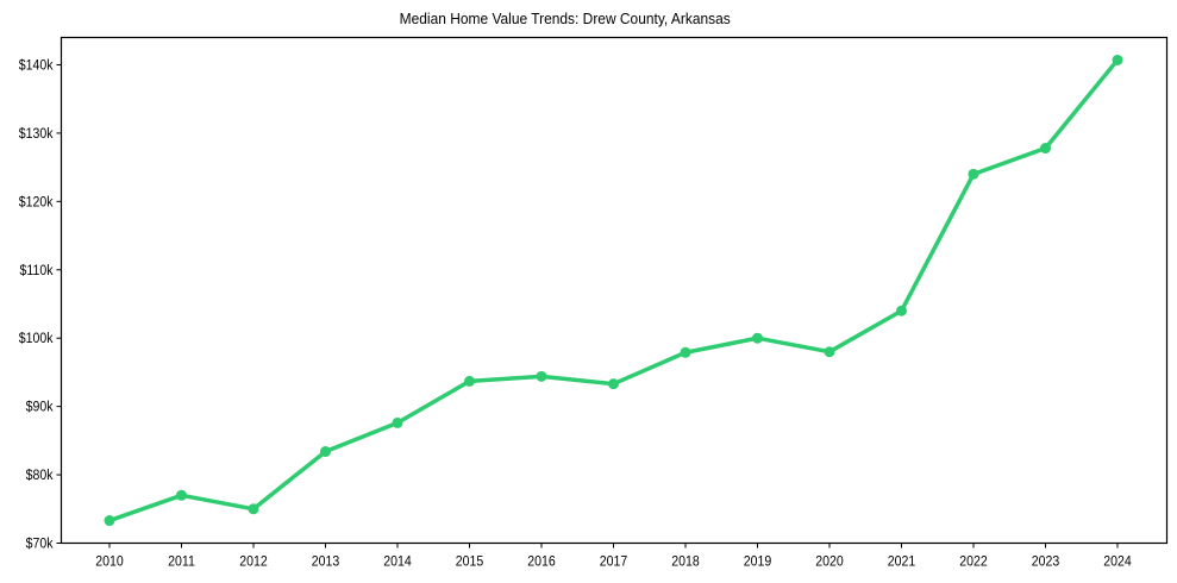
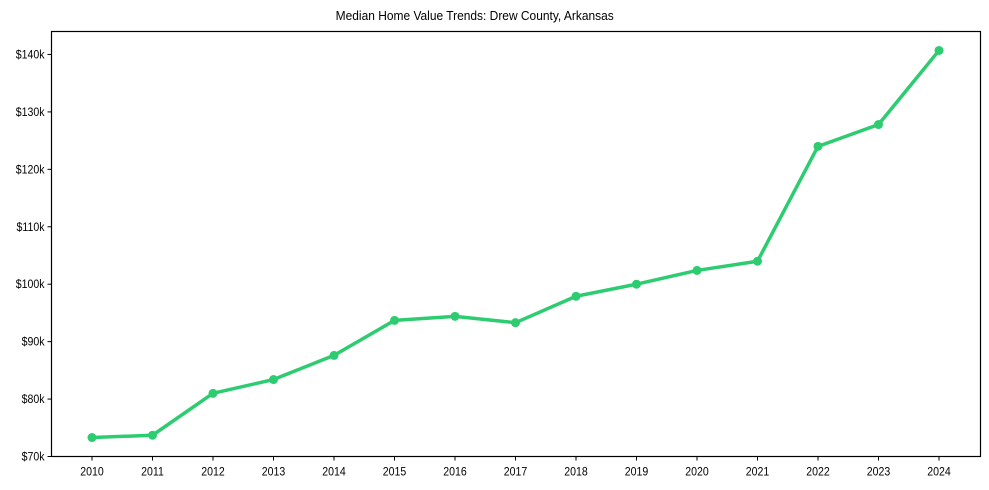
2011: $77k -> $74k
2012: $75k -> $81k
2020: $98k -> $102k
